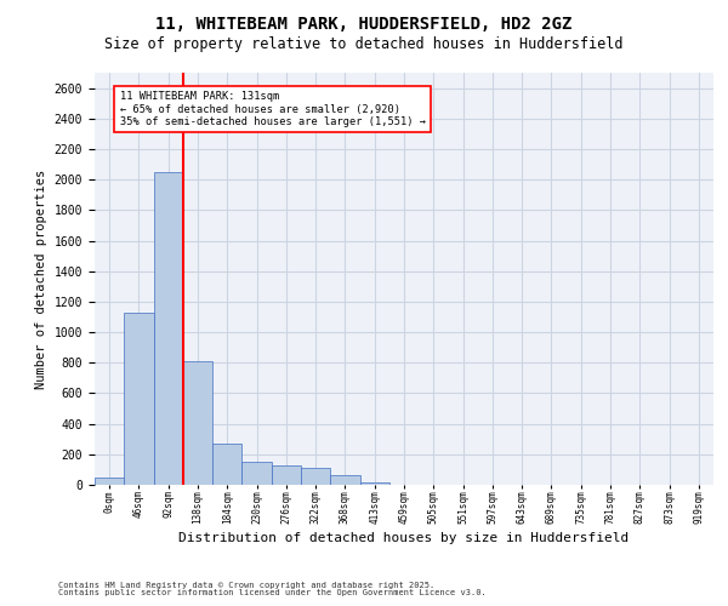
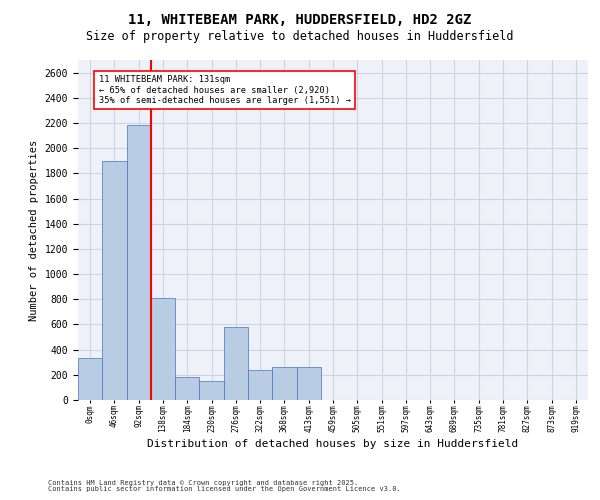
0sqm: 50 -> 330
46sqm: 1130 -> 1900
92sqm: 2050 -> 2180
184sqm: 270 -> 180
276sqm: 130 -> 580
322sqm: 110 -> 240
368sqm: 60 -> 260
413sqm: 20 -> 260
